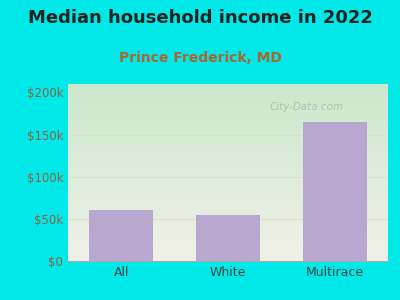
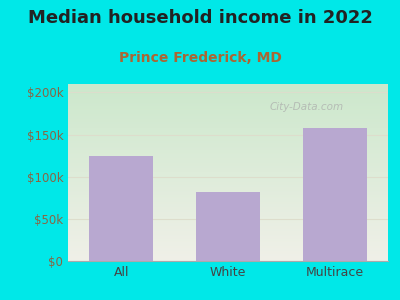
All: $60k -> $124k
White: $55k -> $82k
Multirace: $165k -> $158k
